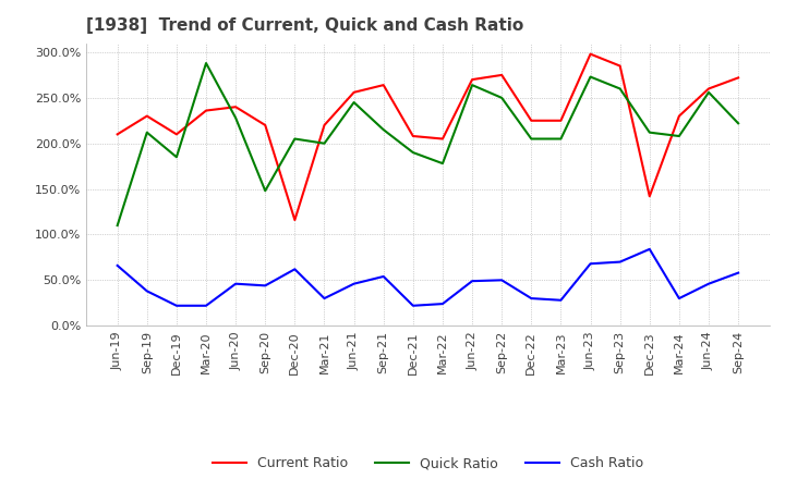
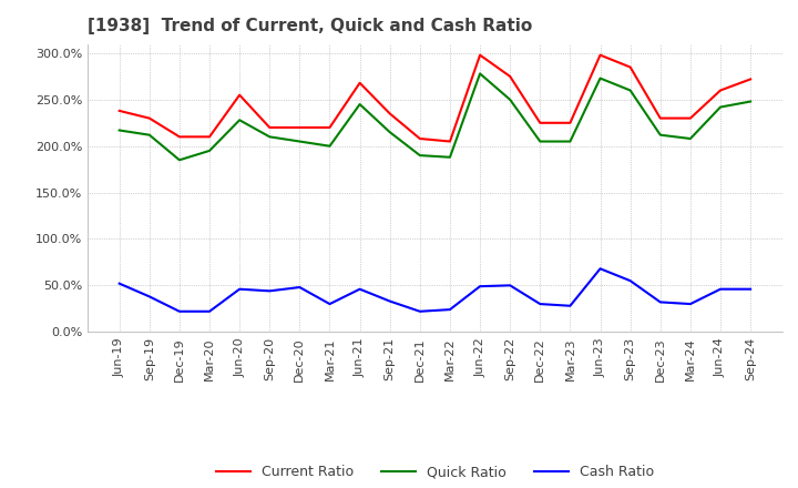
Current Ratio/Jun-19: 210% -> 238%
Quick Ratio/Jun-19: 110% -> 217%
Cash Ratio/Jun-19: 66% -> 52%
Current Ratio/Mar-20: 236% -> 210%
Quick Ratio/Mar-20: 288% -> 195%
Current Ratio/Jun-20: 240% -> 255%
Quick Ratio/Sep-20: 148% -> 210%
Current Ratio/Dec-20: 116% -> 220%
Cash Ratio/Dec-20: 62% -> 48%
Current Ratio/Jun-21: 256% -> 268%
Current Ratio/Sep-21: 264% -> 235%
Cash Ratio/Sep-21: 54% -> 33%
Quick Ratio/Mar-22: 178% -> 188%
Current Ratio/Jun-22: 270% -> 298%
Quick Ratio/Jun-22: 264% -> 278%
Cash Ratio/Sep-23: 70% -> 55%
Current Ratio/Dec-23: 142% -> 230%
Cash Ratio/Dec-23: 84% -> 32%
Quick Ratio/Jun-24: 256% -> 242%
Quick Ratio/Sep-24: 222% -> 248%
Cash Ratio/Sep-24: 58% -> 46%
